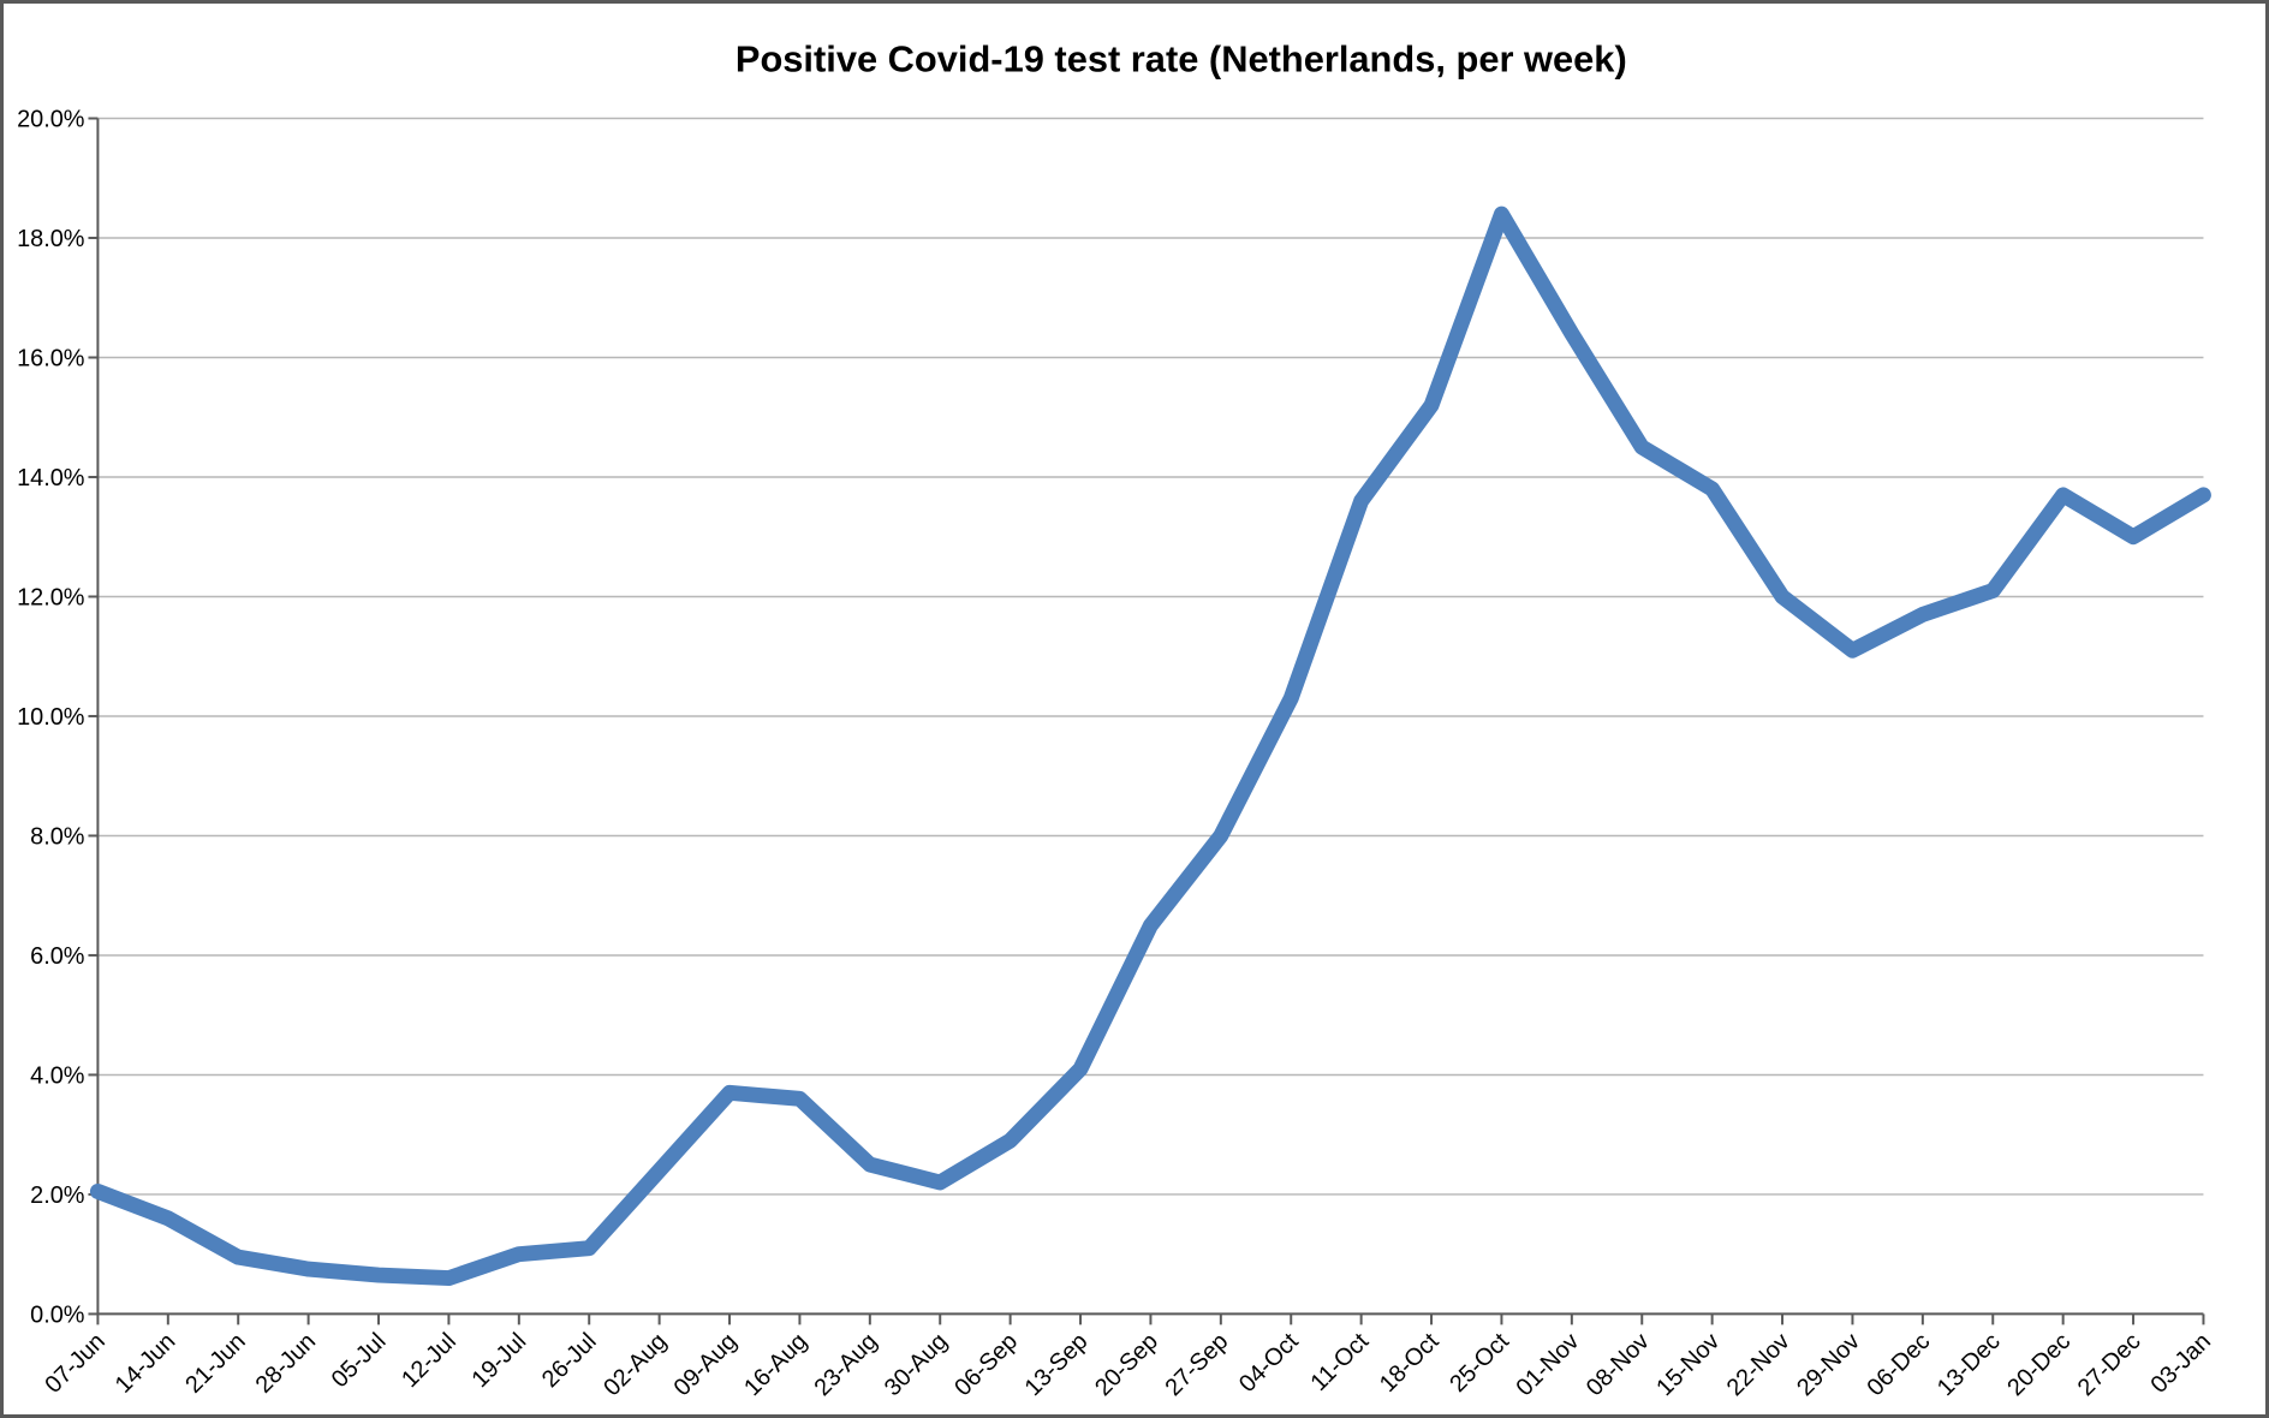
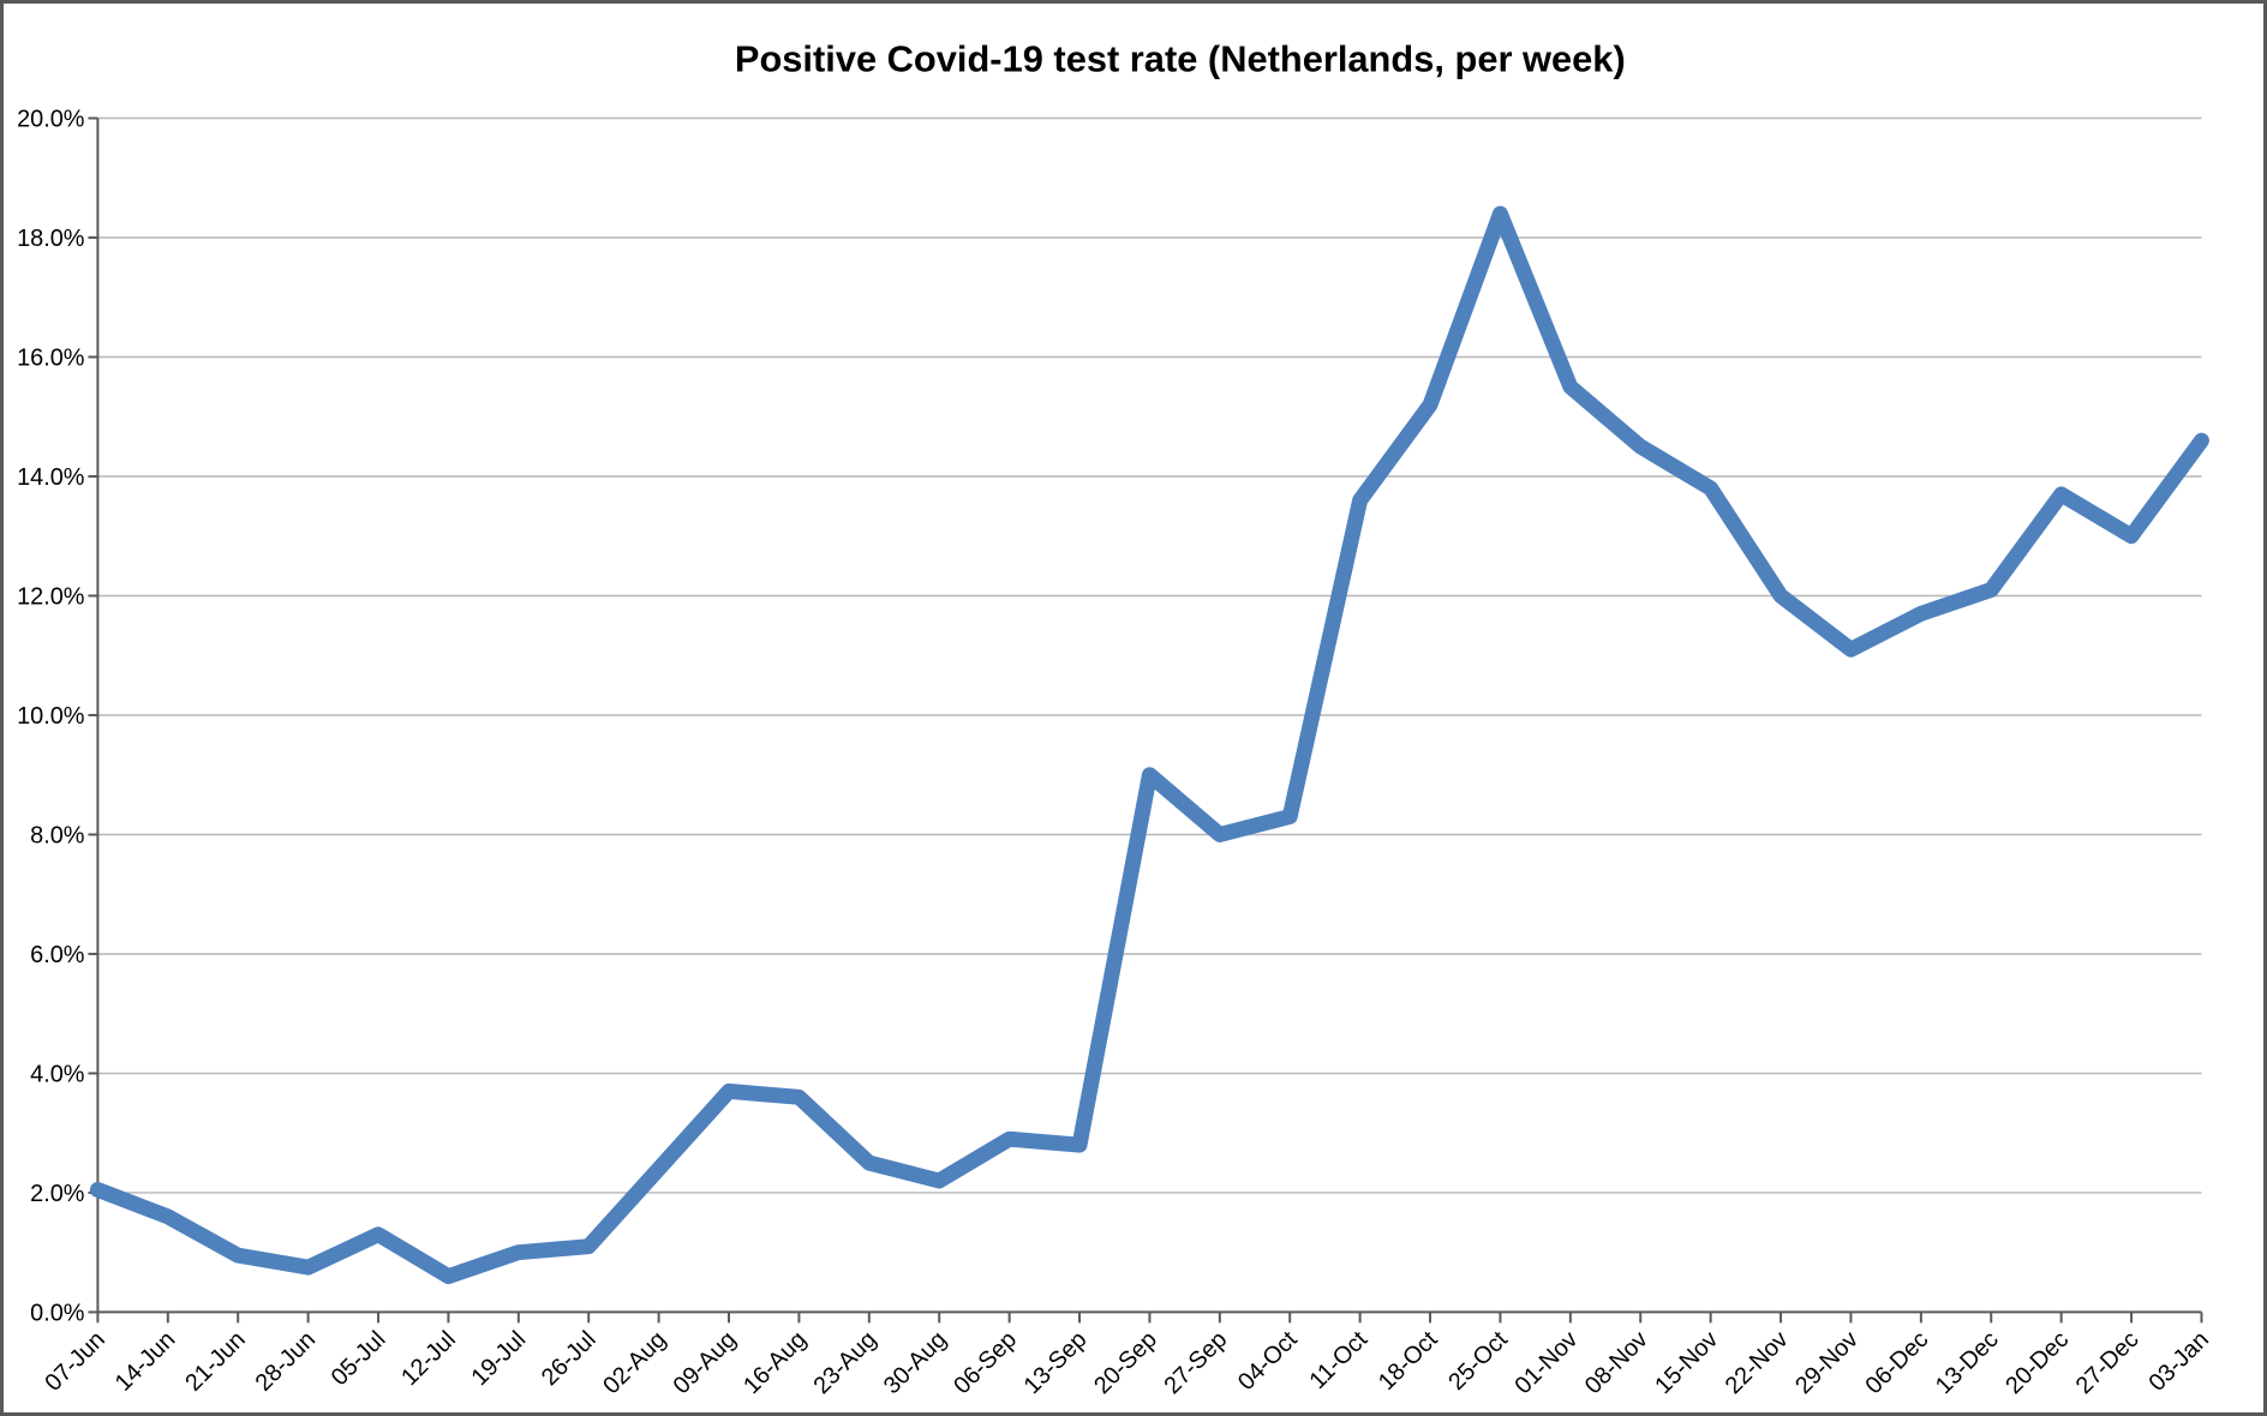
05-Jul: 0.7% -> 1.3%
13-Sep: 4.1% -> 2.8%
20-Sep: 6.5% -> 9.0%
04-Oct: 10.3% -> 8.3%
01-Nov: 16.4% -> 15.5%
03-Jan: 13.7% -> 14.6%
